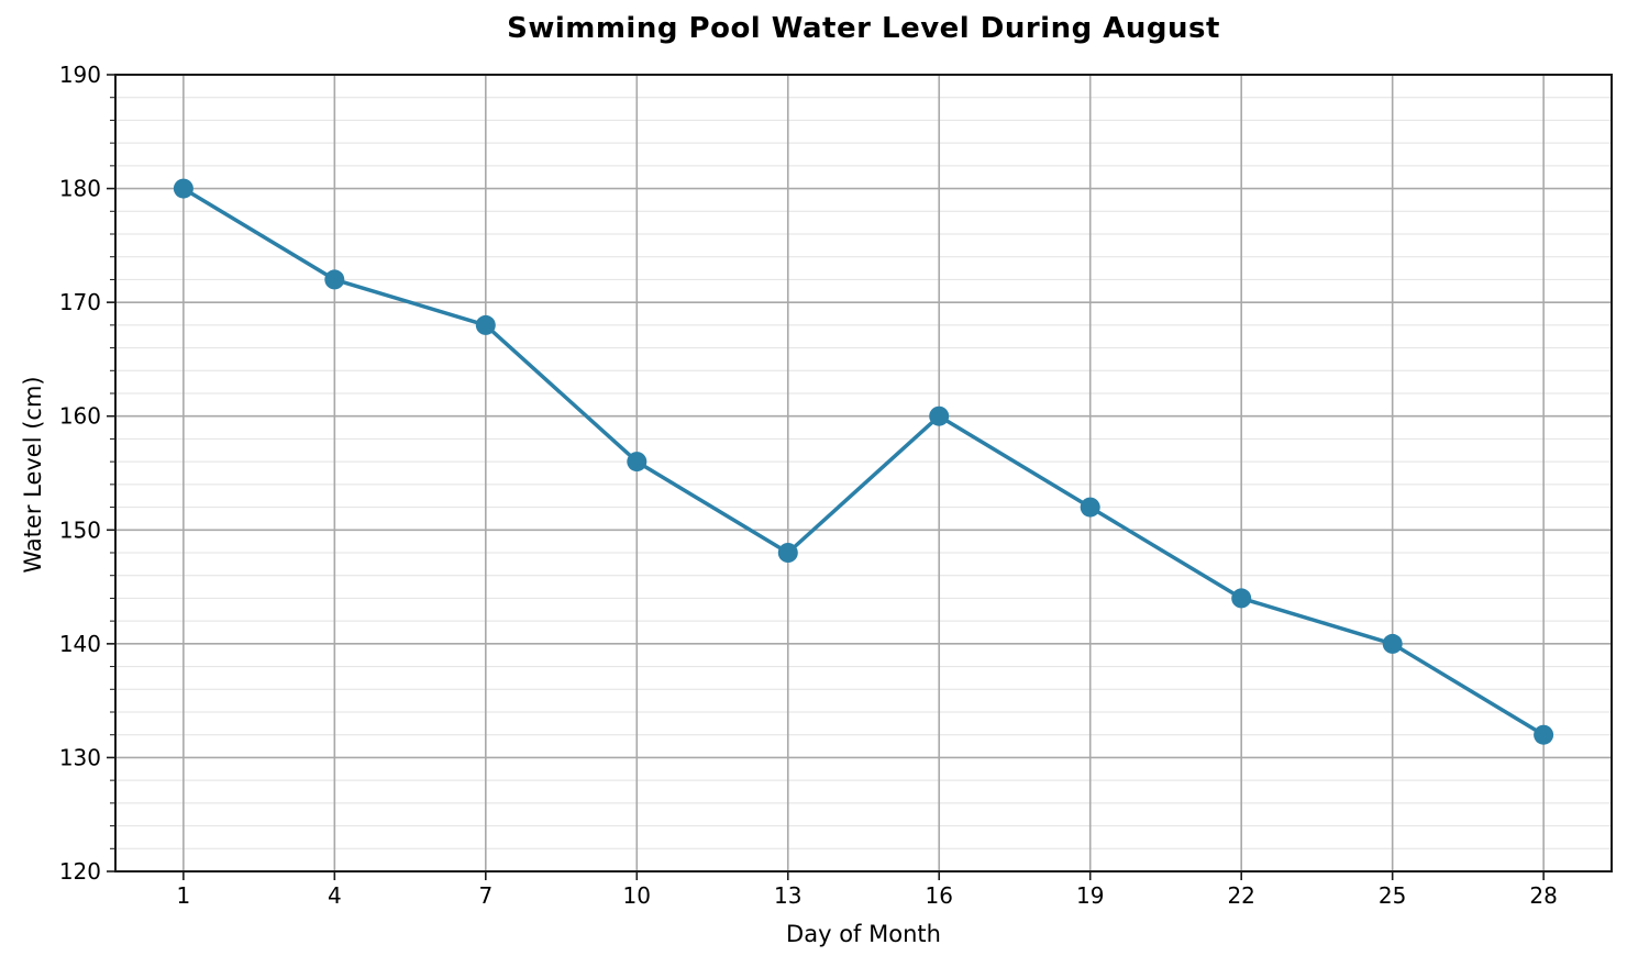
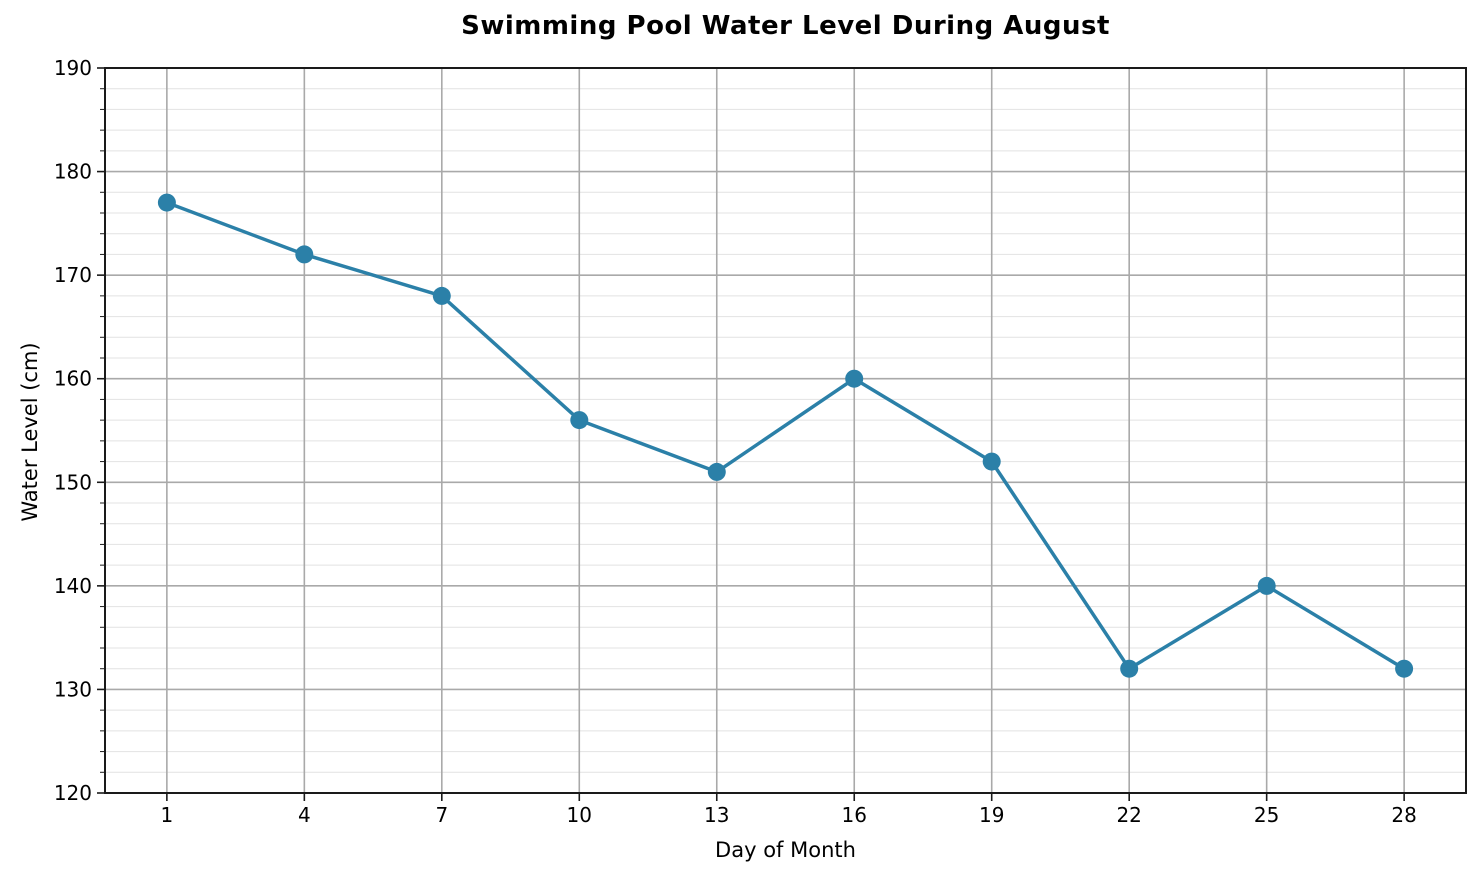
1: 180 -> 177
13: 148 -> 151
22: 144 -> 132
